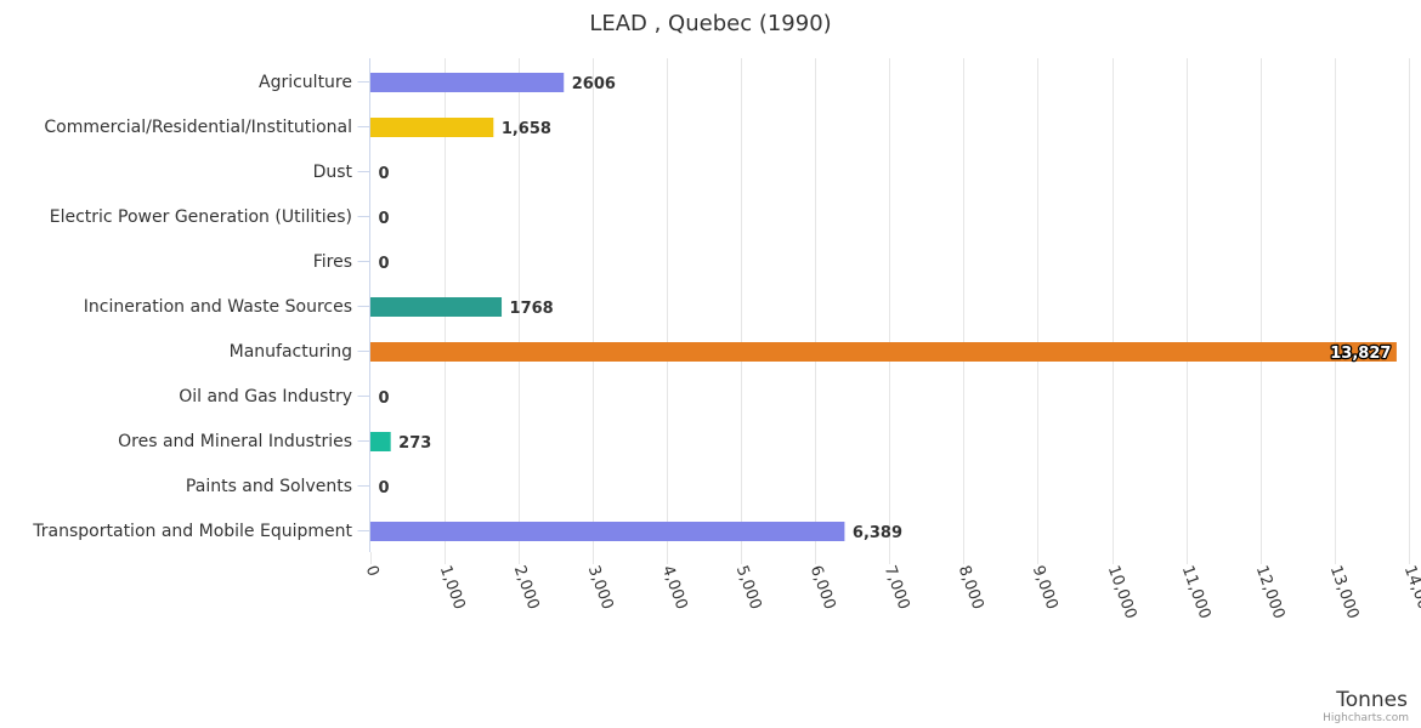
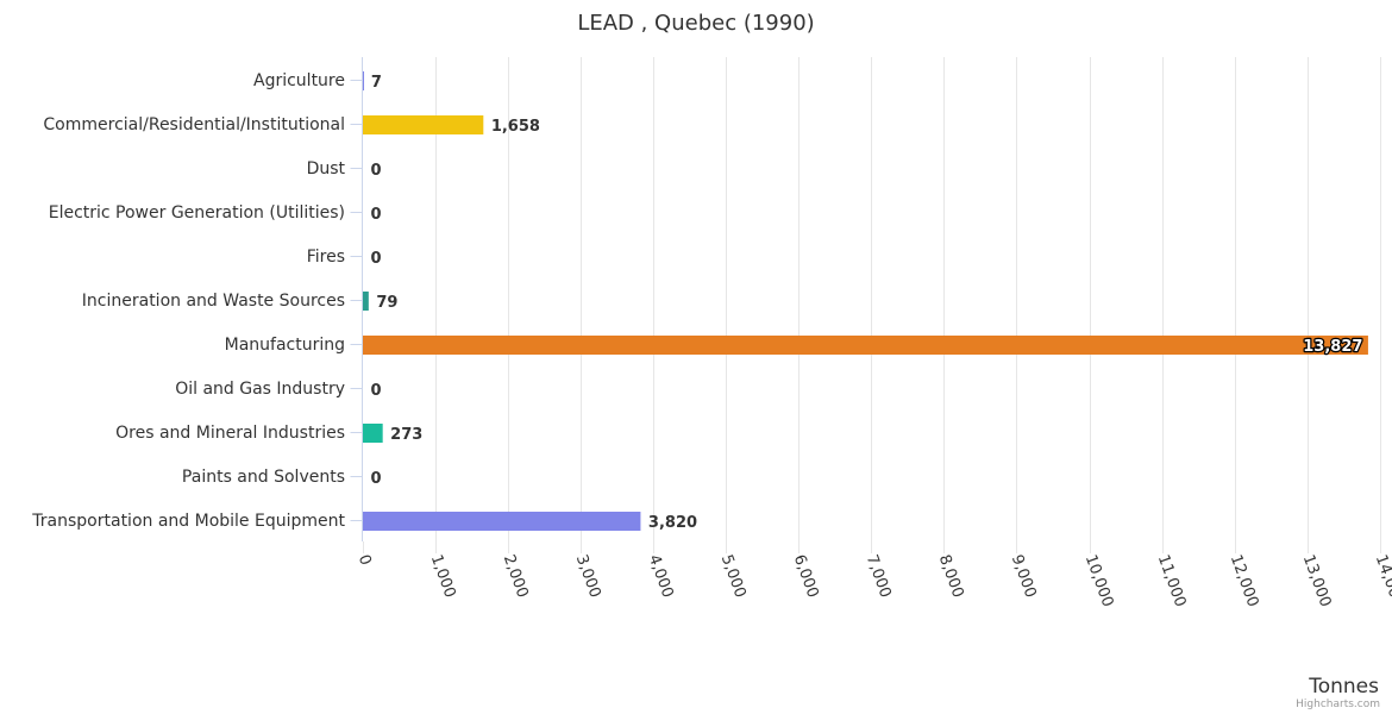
Agriculture: 2606 -> 7
Incineration and Waste Sources: 1768 -> 79
Transportation and Mobile Equipment: 6,389 -> 3,820
